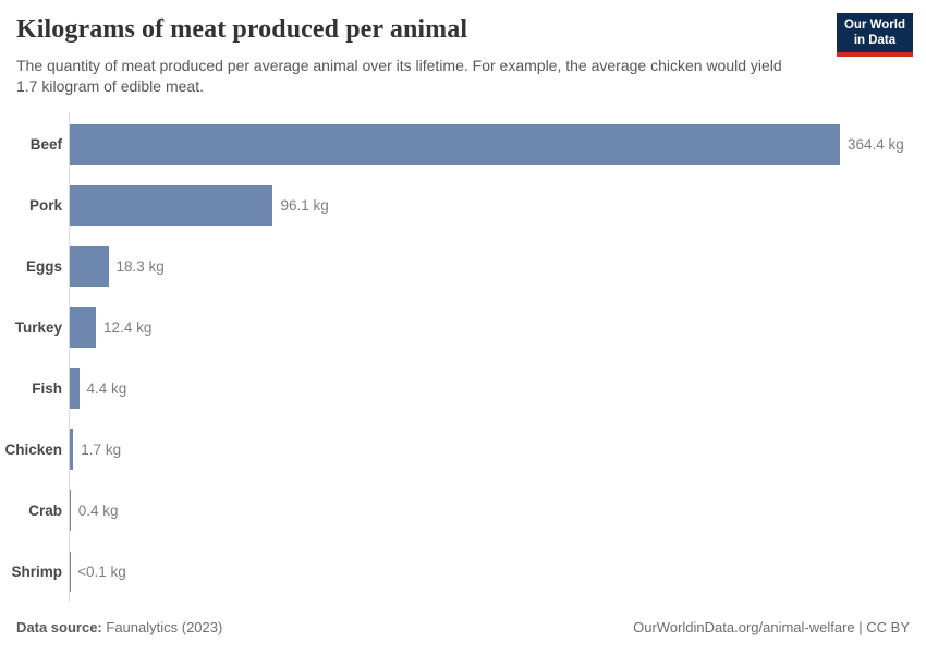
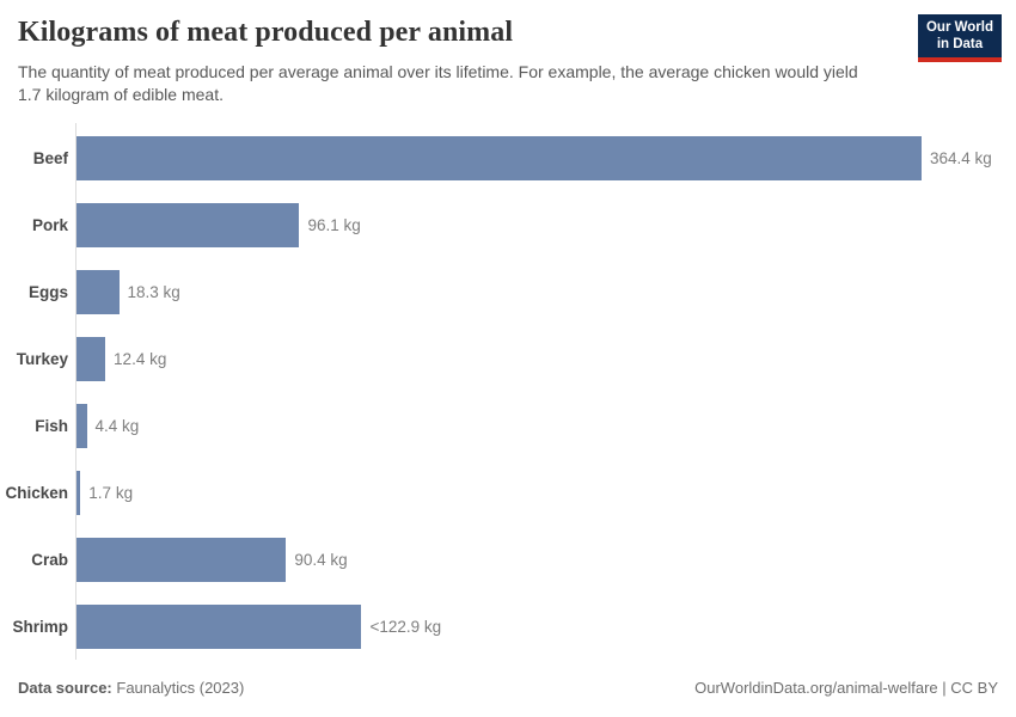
Crab: 0.4 -> 90.4
Shrimp: 0.1 -> 122.9
